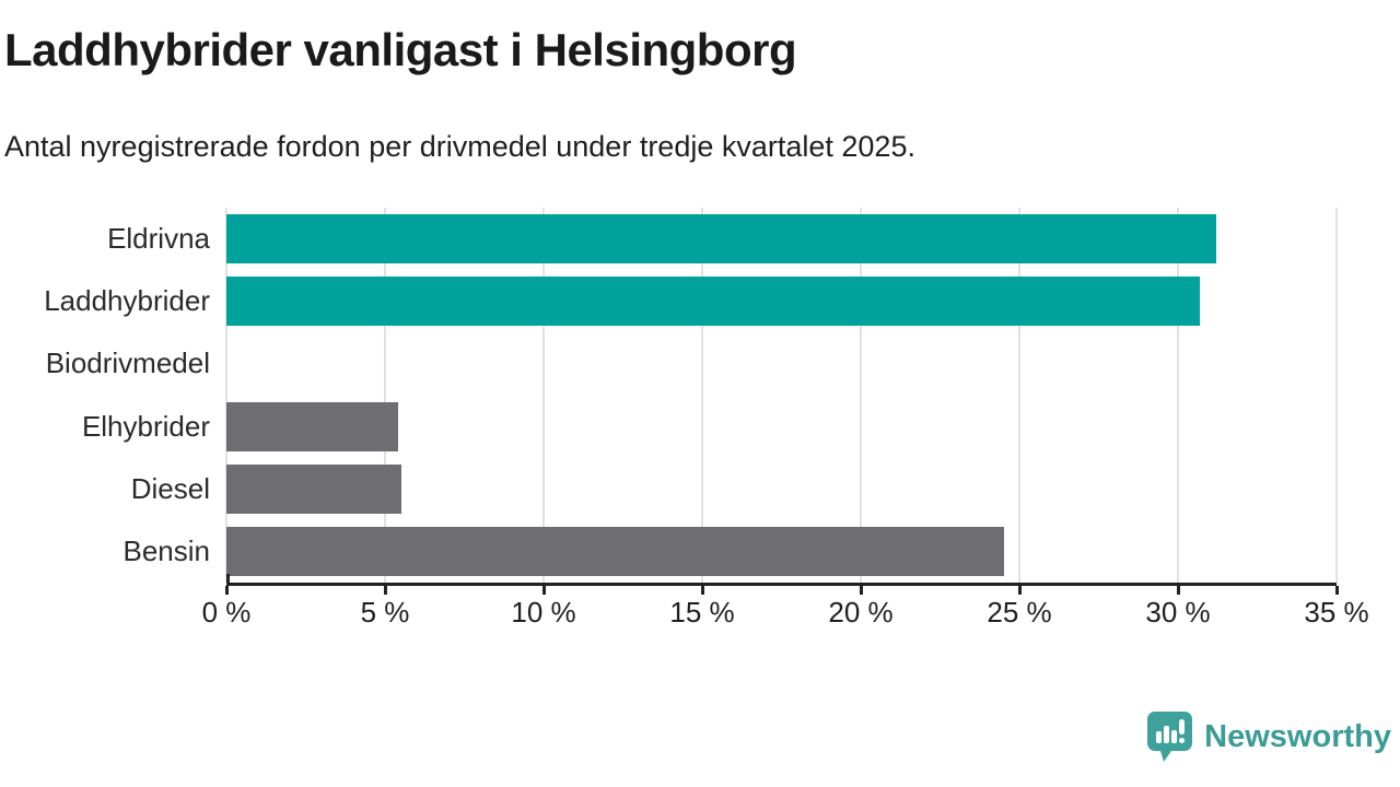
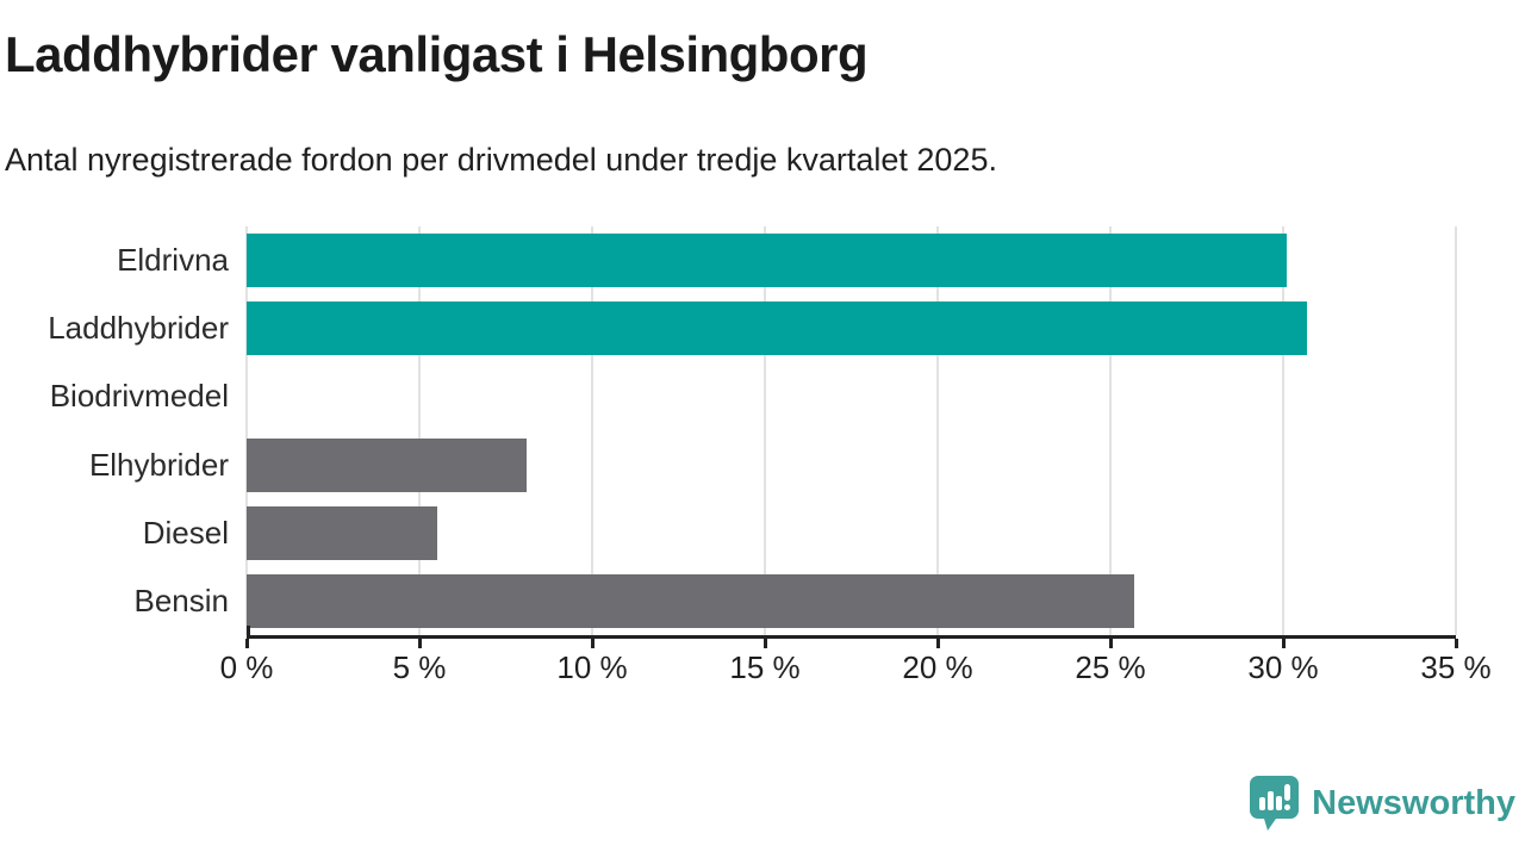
Eldrivna: 31.2% -> 30.1%
Elhybrider: 5.4% -> 8.1%
Bensin: 24.5% -> 25.7%
